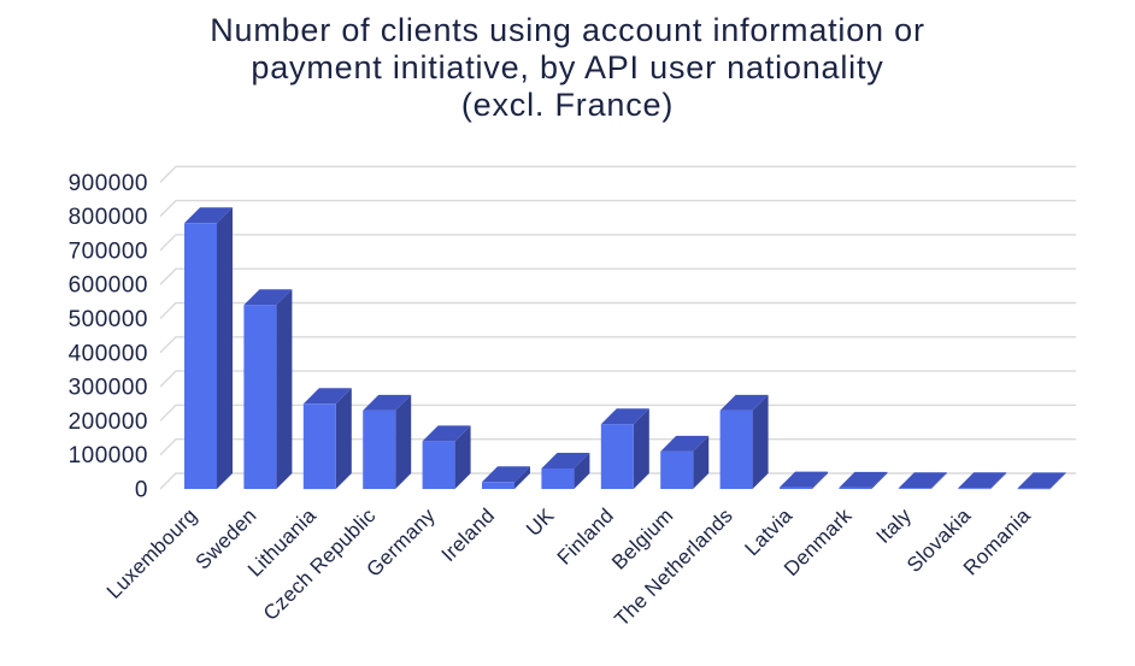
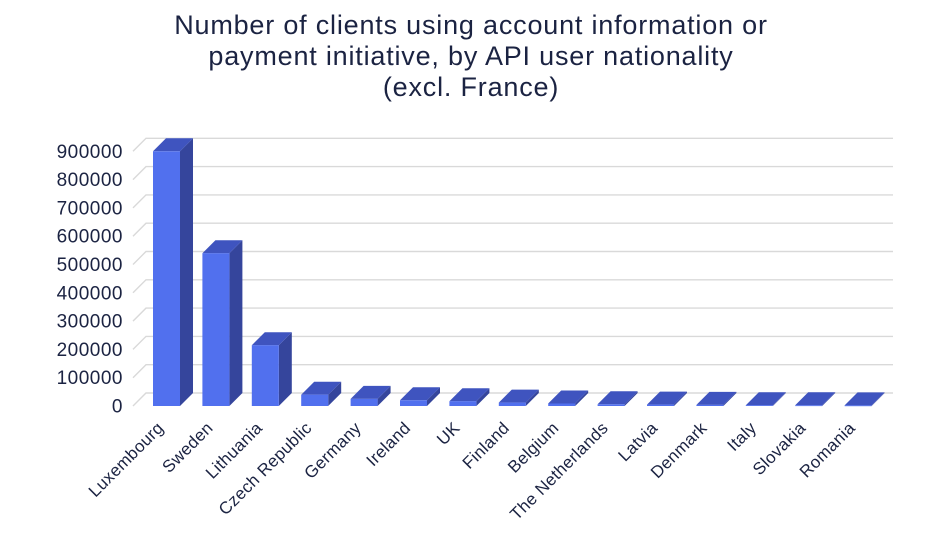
Luxembourg: 780000 -> 900000
Lithuania: 250000 -> 220000
Czech Republic: 230000 -> 40000
Germany: 140000 -> 20000
UK: 60000 -> 20000
Finland: 190000 -> 10000
Belgium: 110000 -> 10000
The Netherlands: 230000 -> 10000
